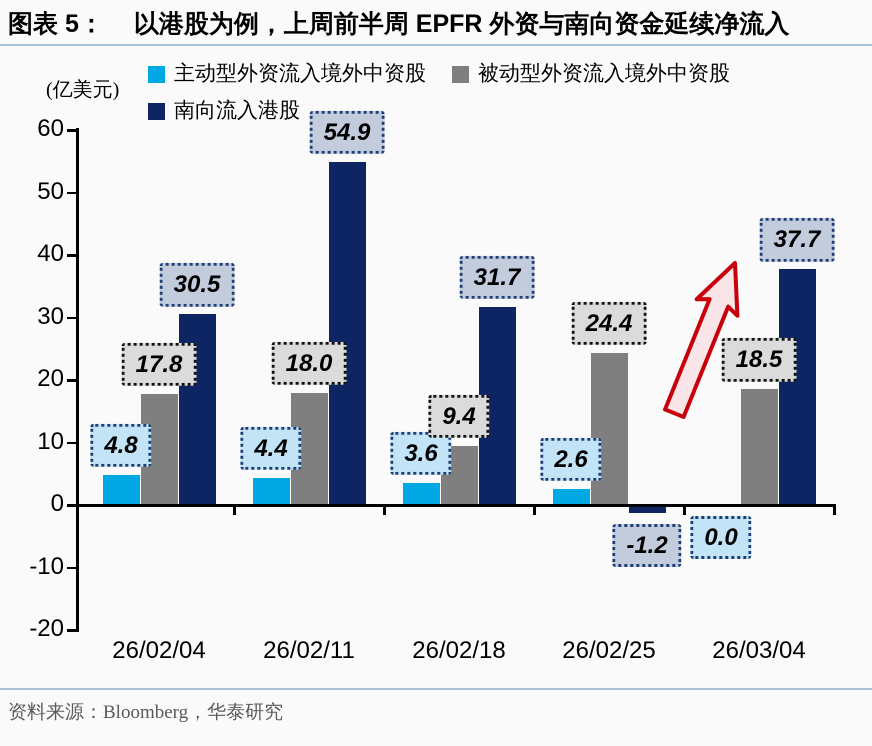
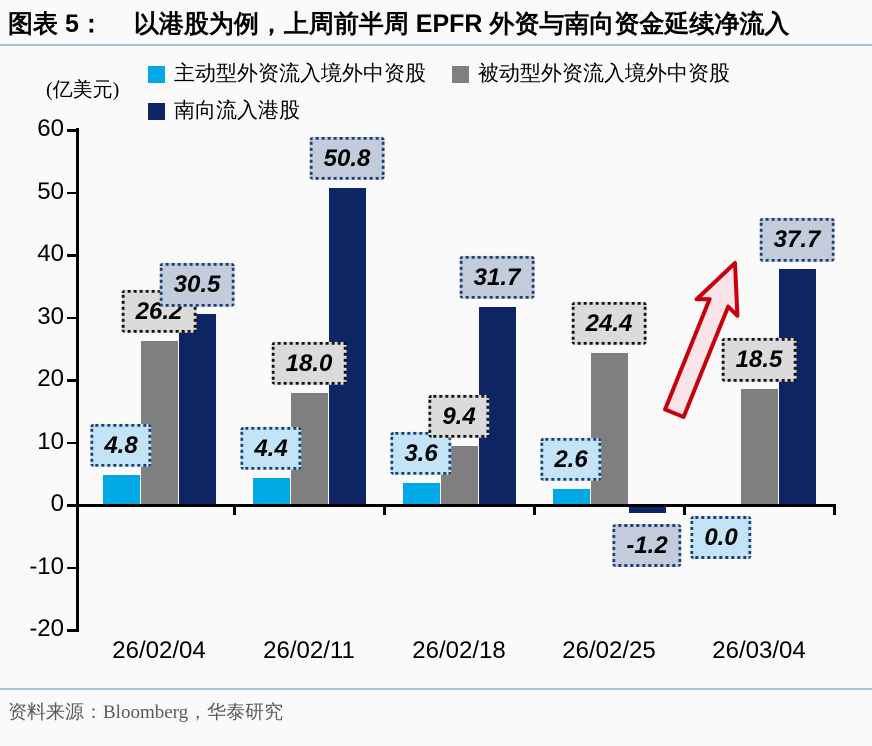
被动型外资流入境外中资股/26/02/04: 17.8 -> 26.2
南向流入港股/26/02/11: 54.9 -> 50.8
